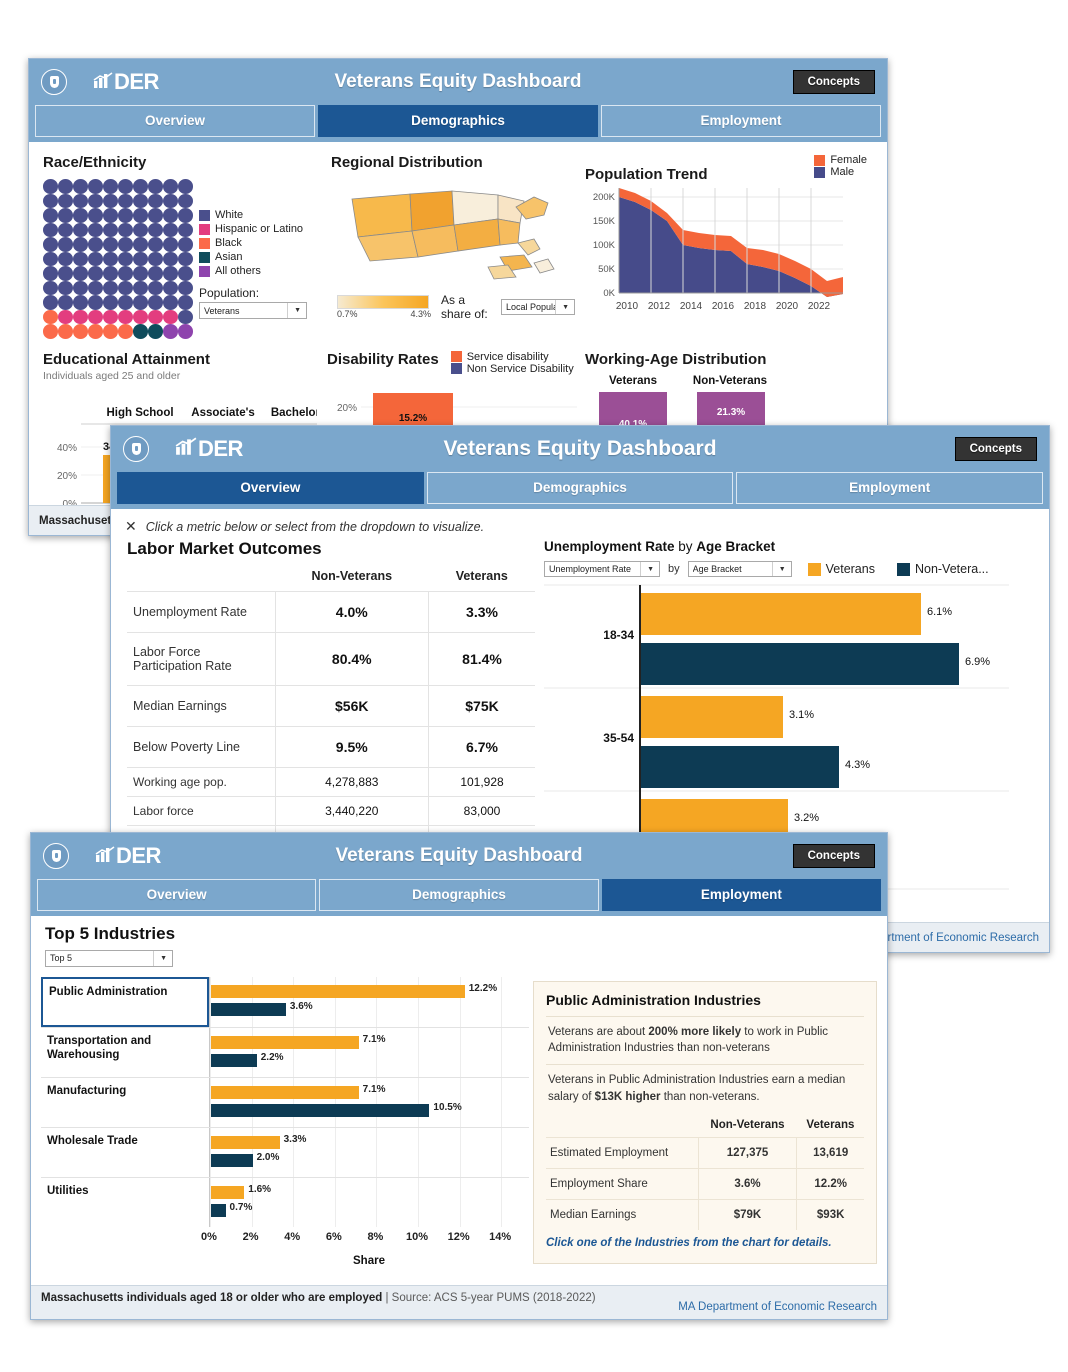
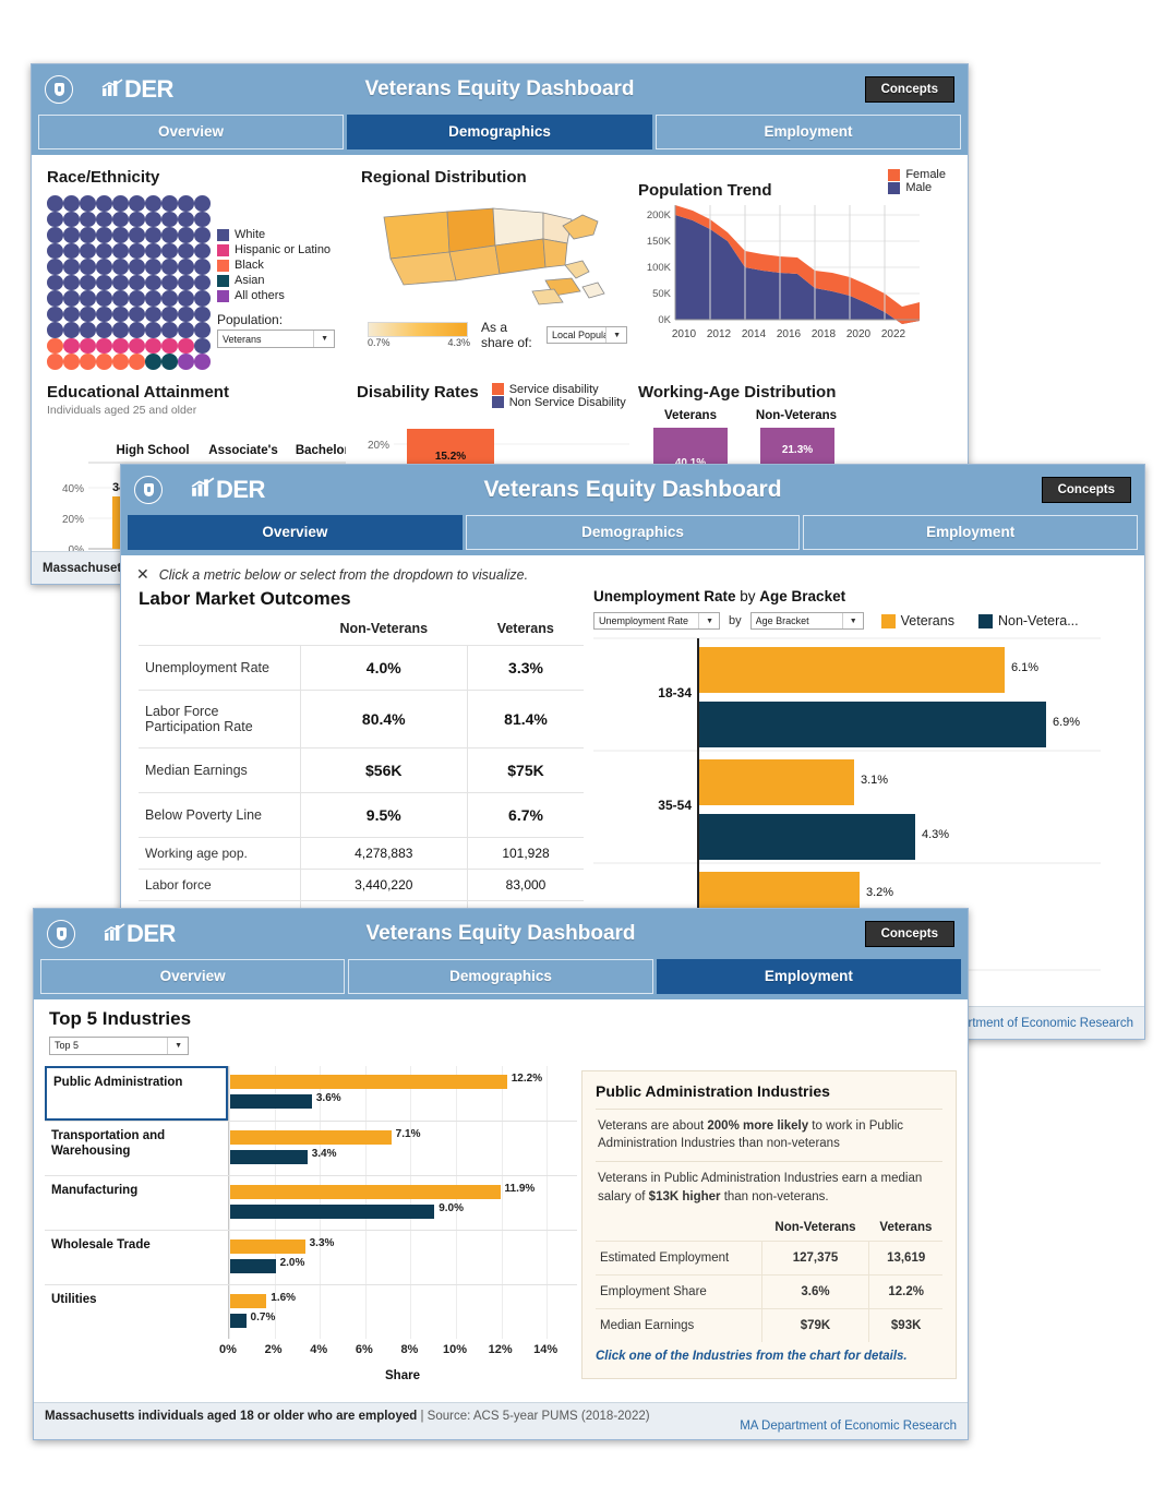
Top 5 Industries/Non-Veterans/Transportation and Warehousing: 2.2% -> 3.4%
Top 5 Industries/Veterans/Manufacturing: 7.1% -> 11.9%
Top 5 Industries/Non-Veterans/Manufacturing: 10.5% -> 9.0%
